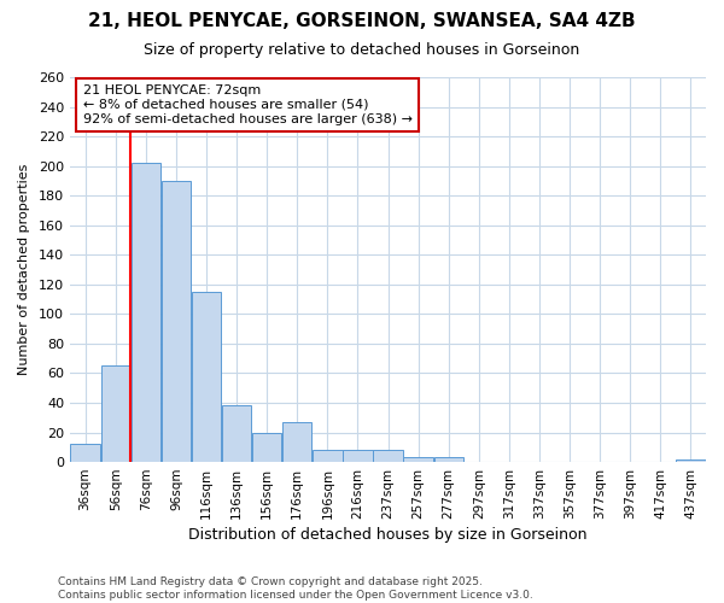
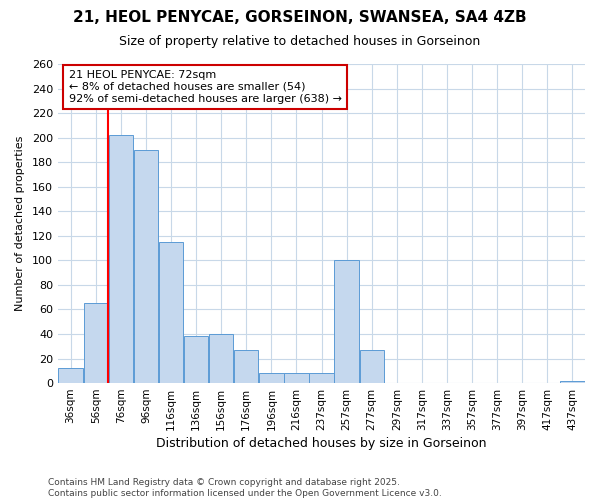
156sqm: 20 -> 40
257sqm: 3 -> 100
277sqm: 3 -> 27
